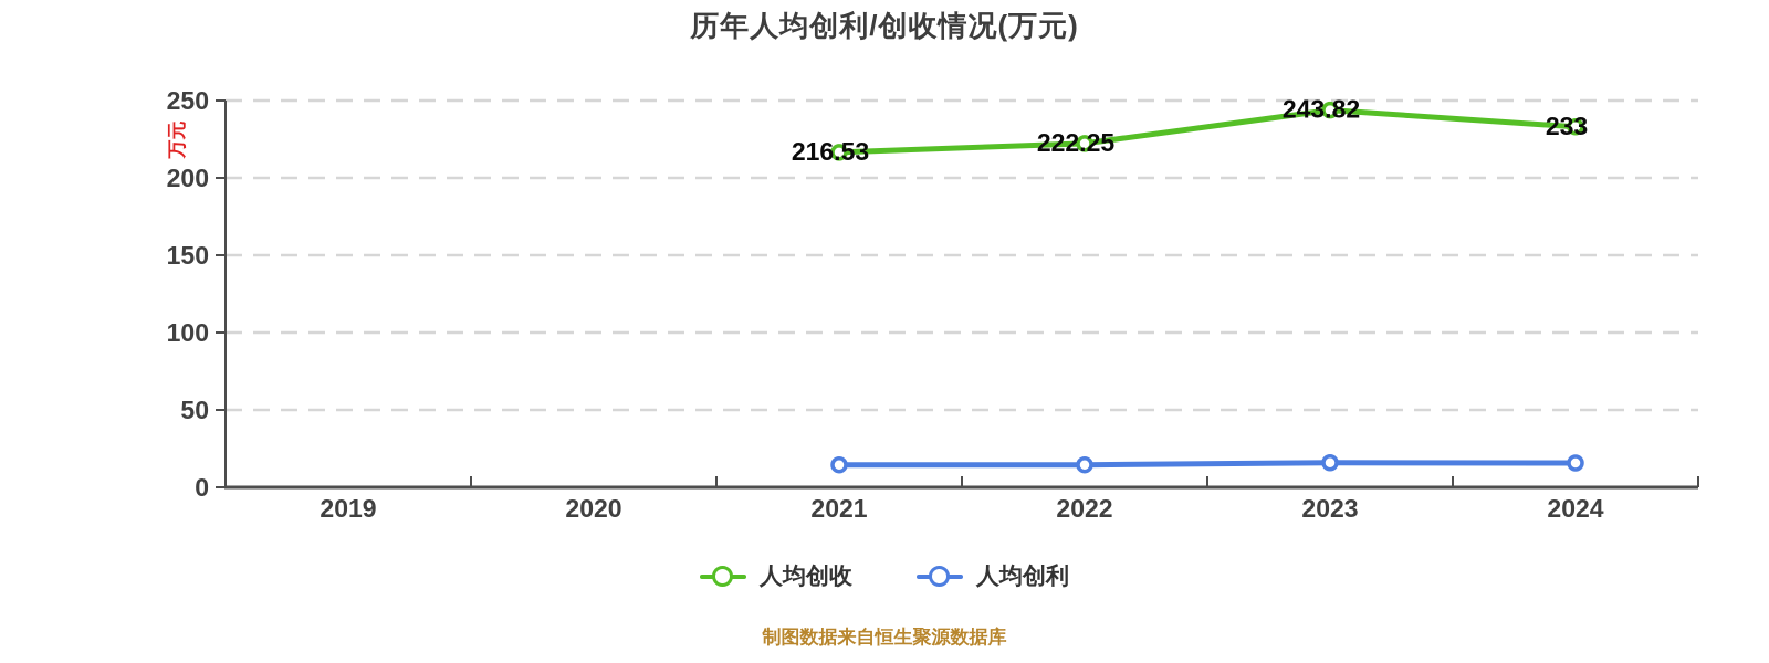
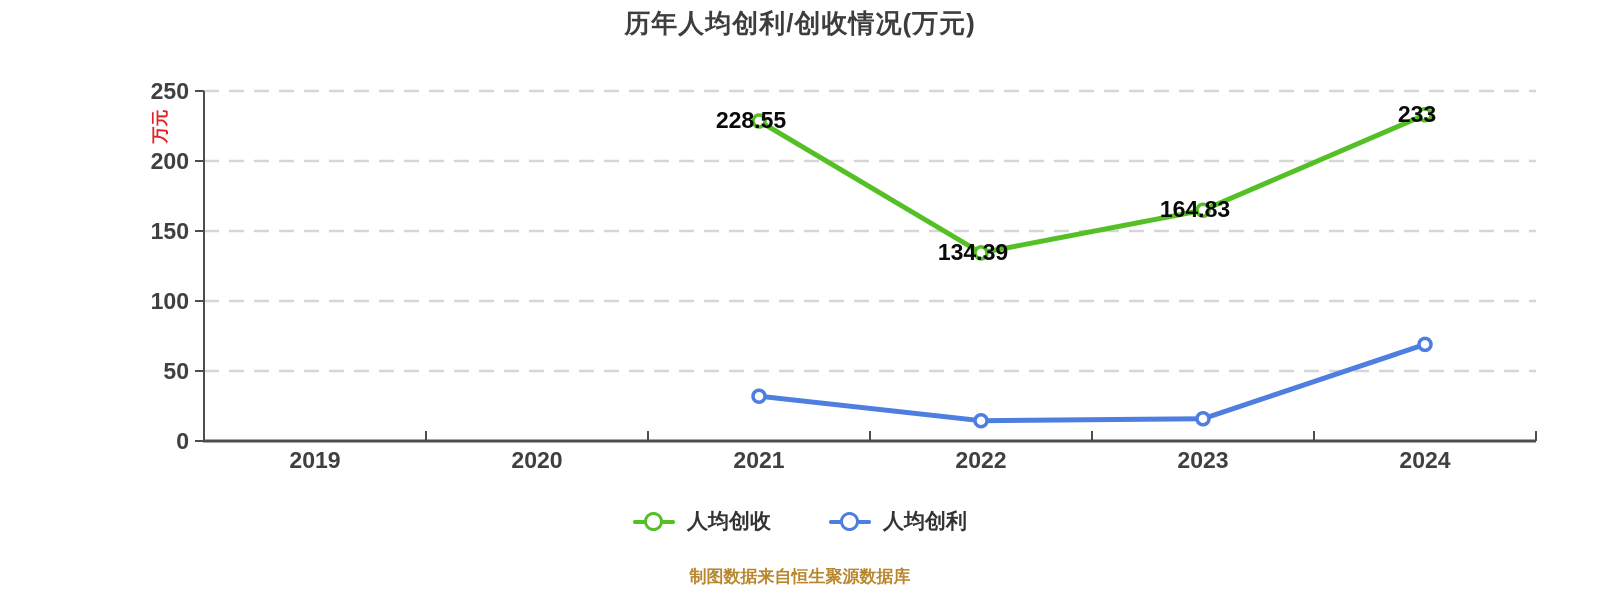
人均创收/2021: 216.53 -> 228.55
人均创利/2021: 14 -> 32
人均创收/2022: 222.25 -> 134.39
人均创收/2023: 243.82 -> 164.83
人均创利/2024: 16 -> 69
